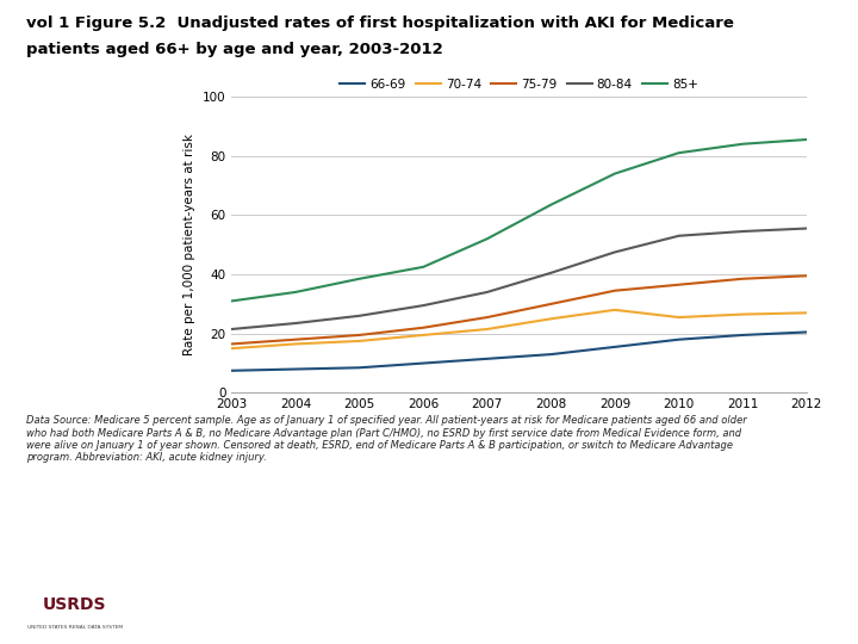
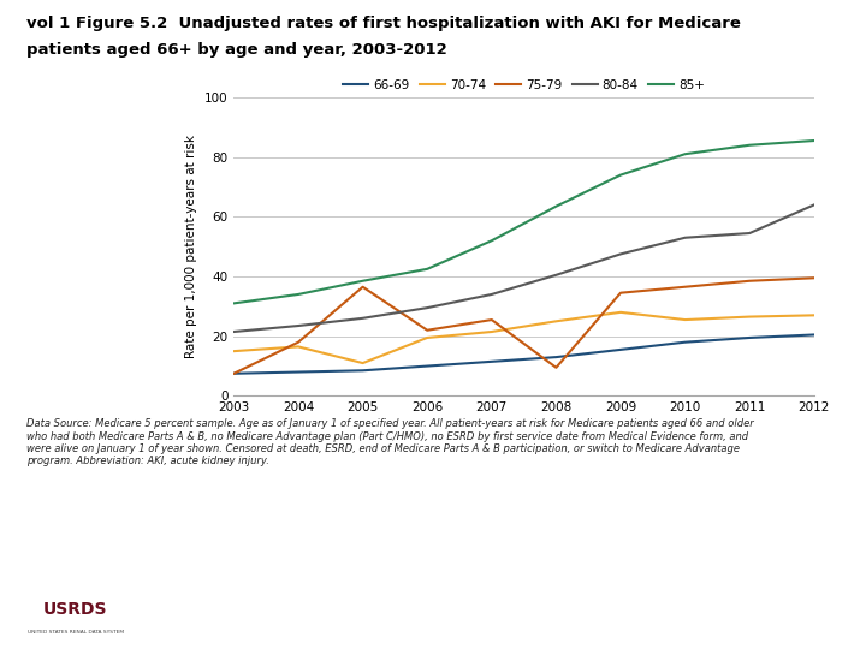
75-79/2003: 16.5 -> 7.5
70-74/2005: 17.5 -> 11.0
75-79/2005: 19.5 -> 36.5
75-79/2008: 30.0 -> 9.5
80-84/2012: 55.5 -> 64.0
